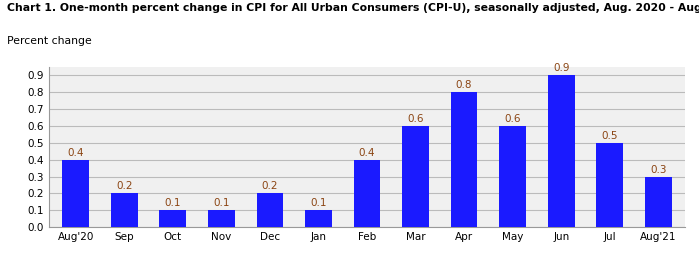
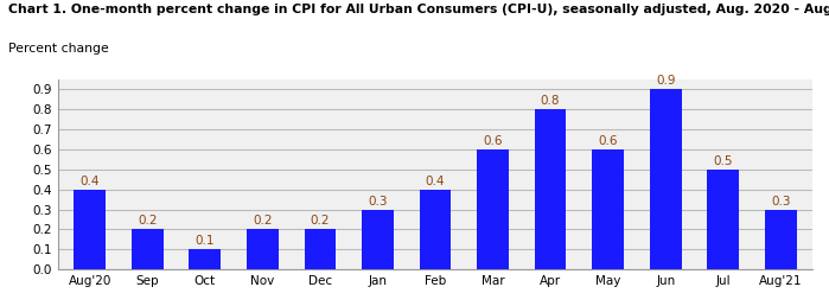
Nov: 0.1 -> 0.2
Jan: 0.1 -> 0.3
